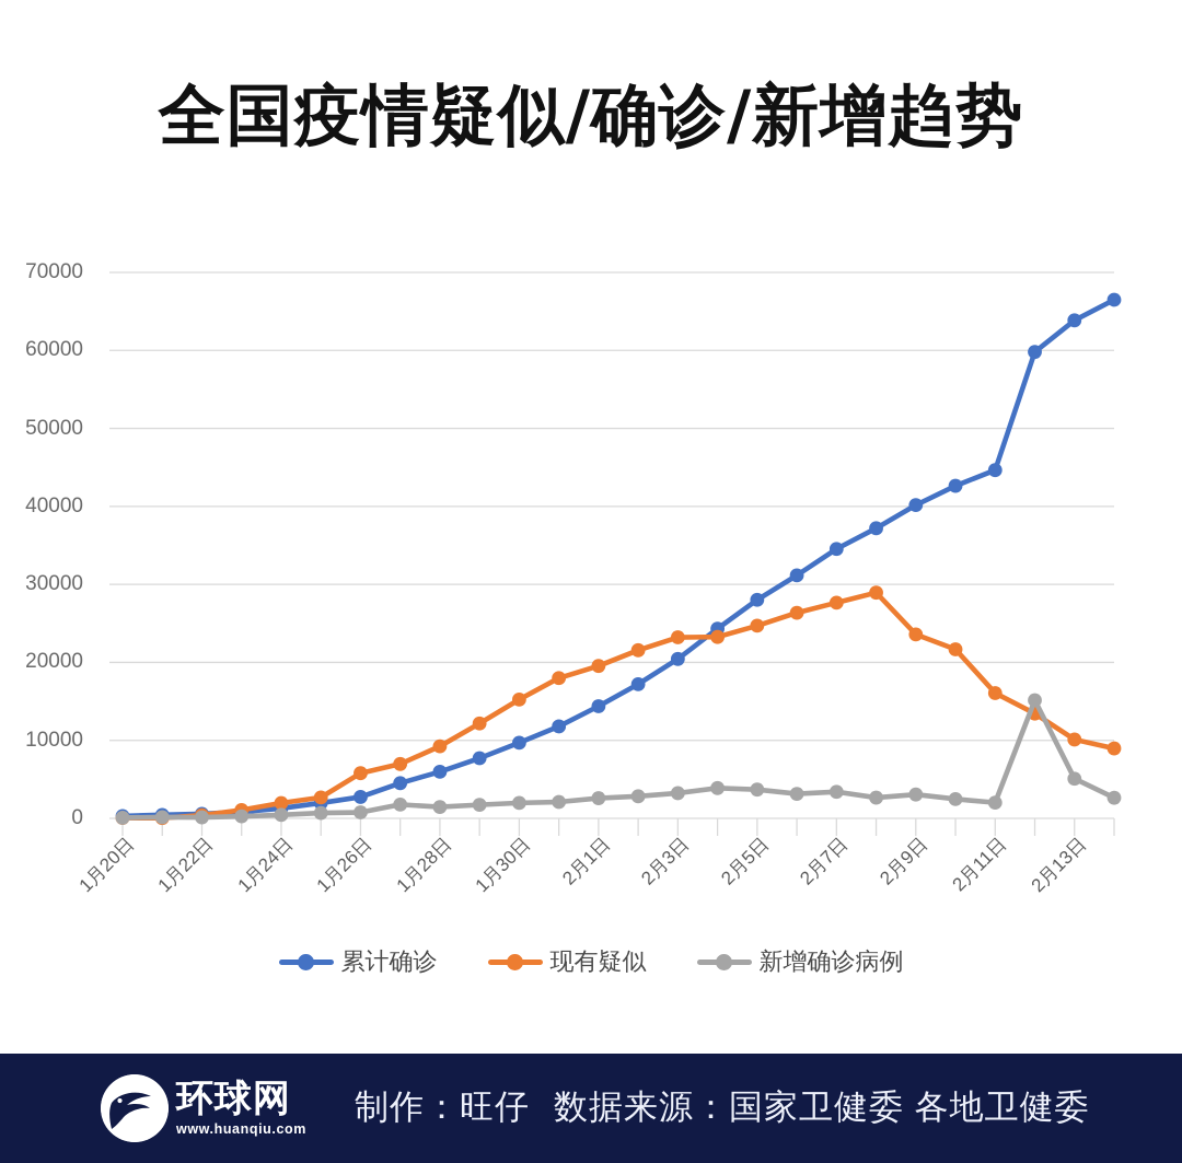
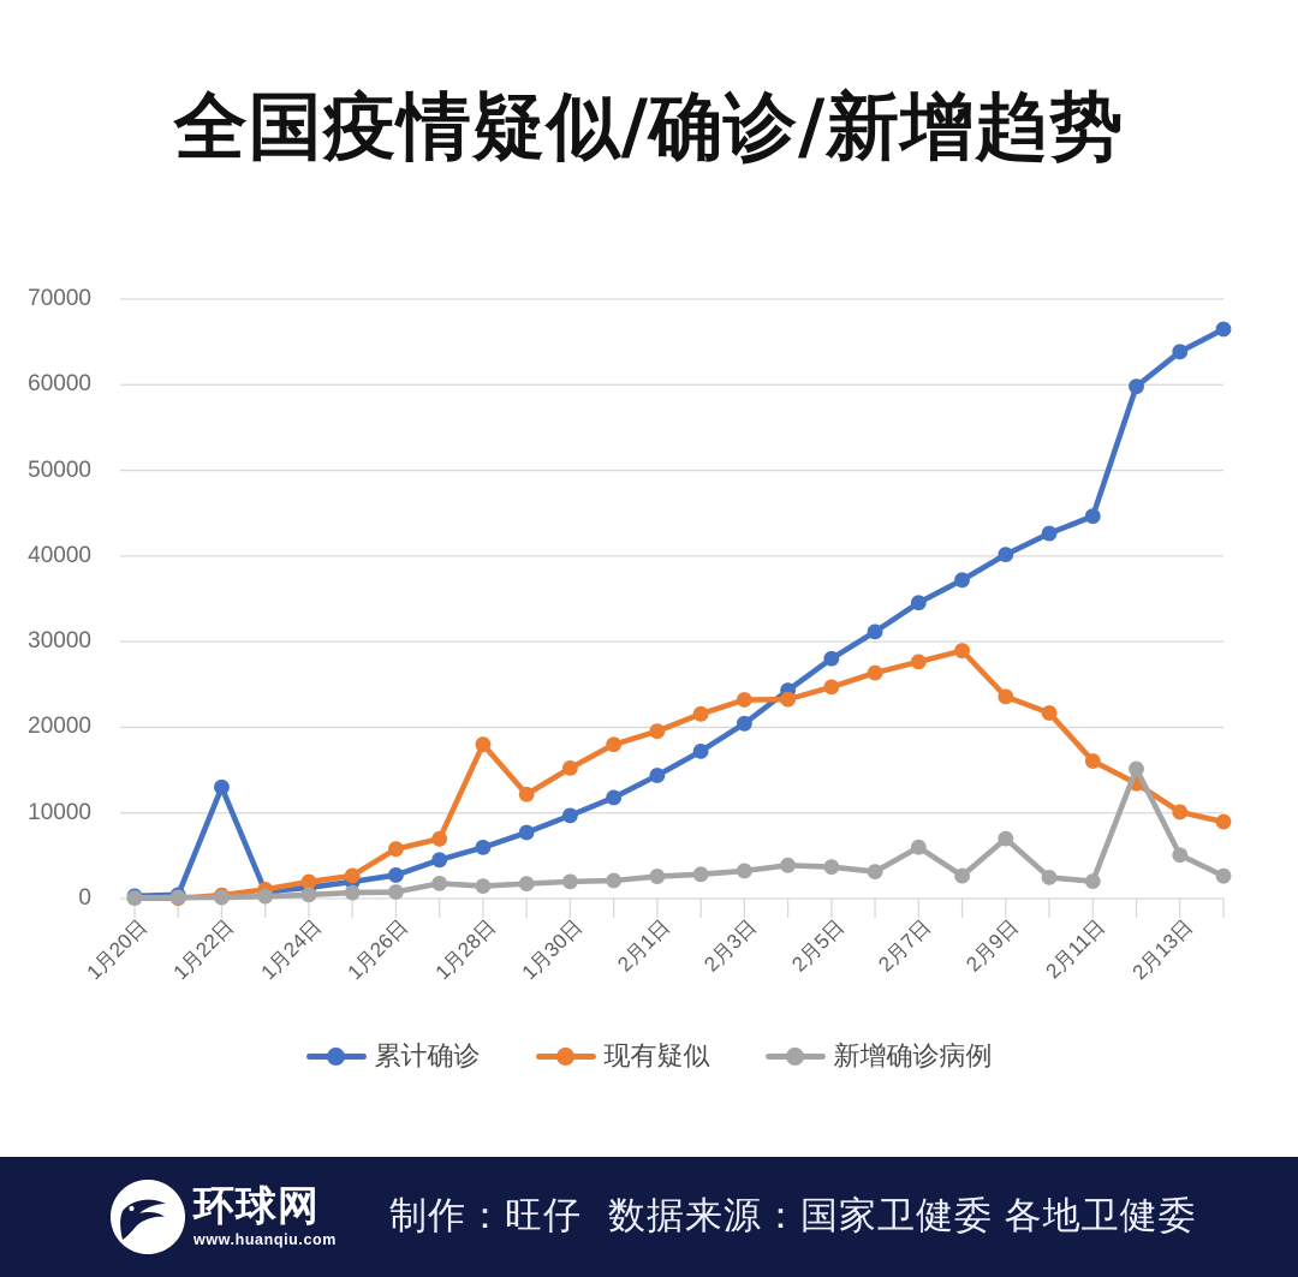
累计确诊/1月22日: 1000 -> 13000
现有疑似/1月28日: 9000 -> 18000
新增确诊病例/2月7日: 3000 -> 6000
新增确诊病例/2月9日: 3000 -> 7000
